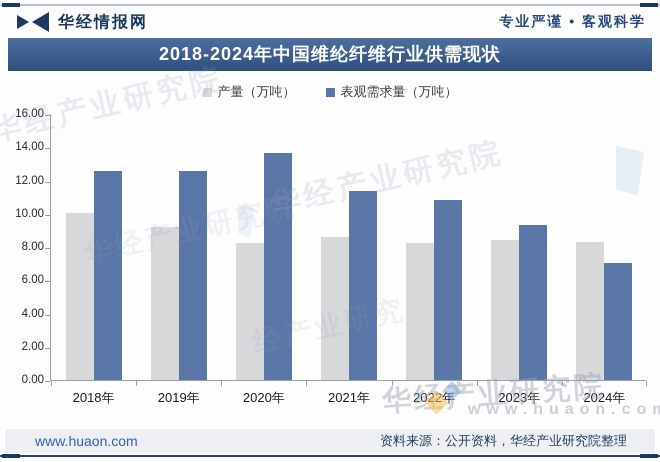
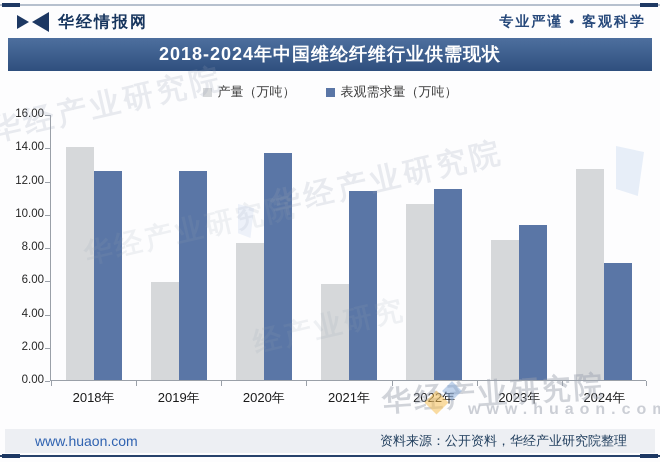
产量（万吨）/2018年: 10.1 -> 14.0
产量（万吨）/2019年: 9.2 -> 5.9
产量（万吨）/2021年: 8.6 -> 5.8
产量（万吨）/2022年: 8.2 -> 10.6
表观需求量（万吨）/2022年: 10.8 -> 11.5
产量（万吨）/2024年: 8.3 -> 12.7
